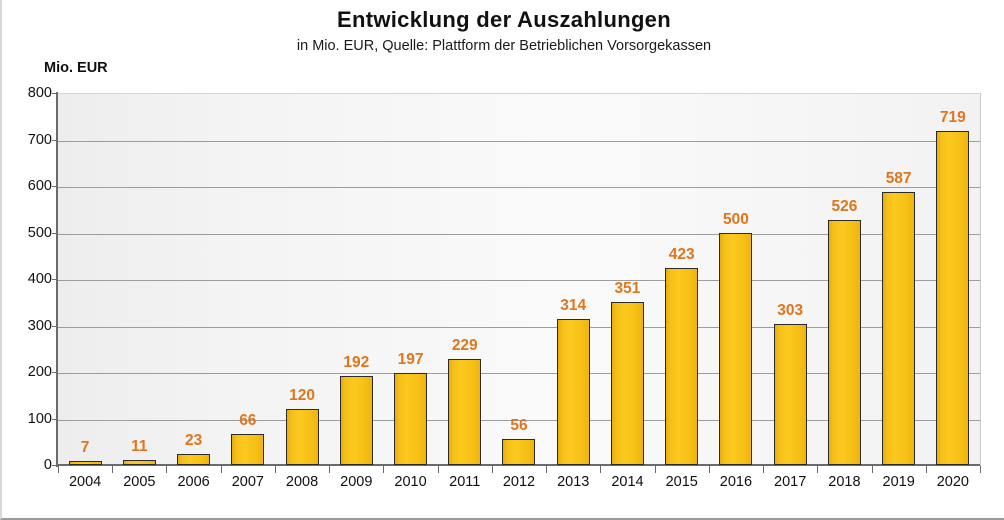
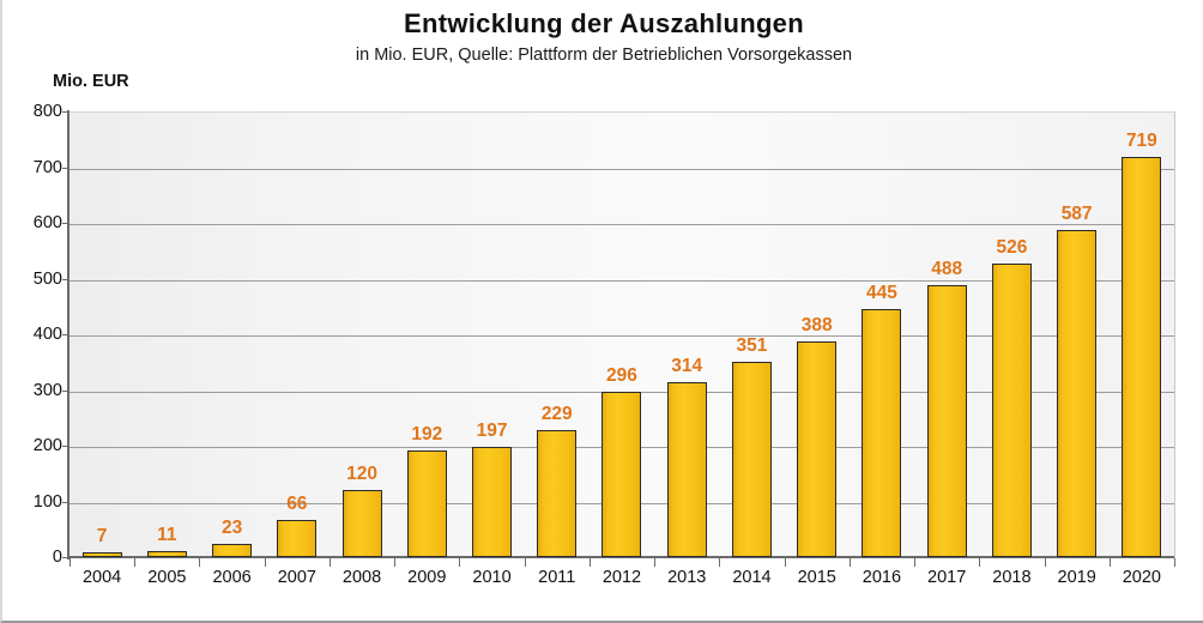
2012: 56 -> 296
2015: 423 -> 388
2016: 500 -> 445
2017: 303 -> 488
